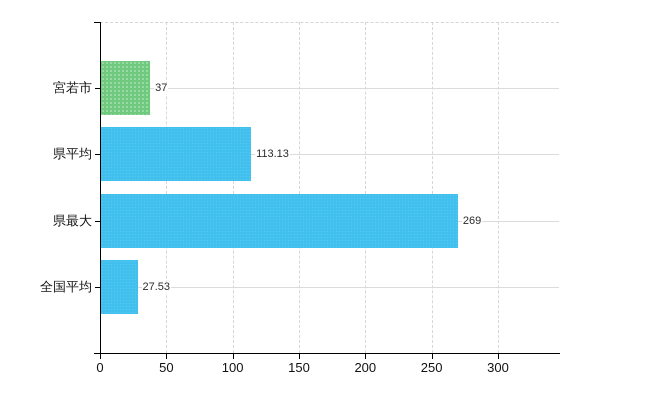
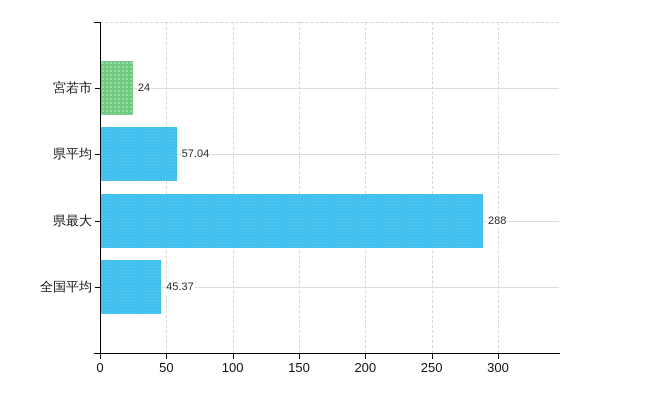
宮若市: 37 -> 24
県平均: 113.13 -> 57.04
県最大: 269 -> 288
全国平均: 27.53 -> 45.37
